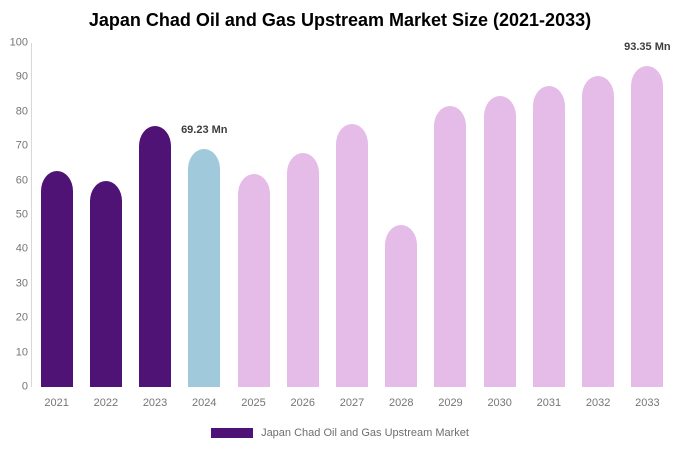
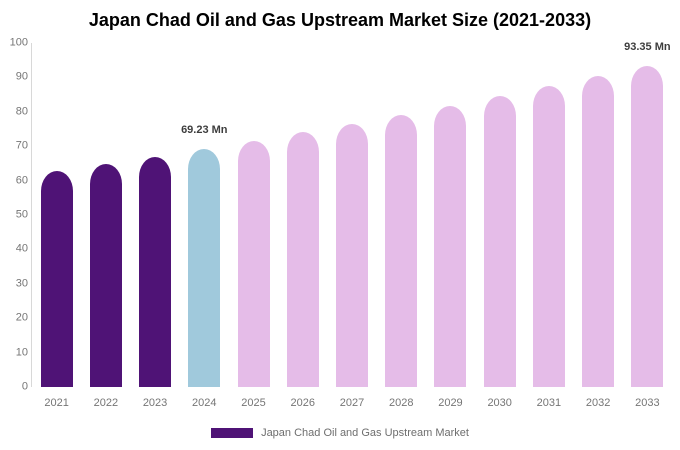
2022: 60 -> 65
2023: 76 -> 67
2025: 62 -> 72
2026: 68 -> 74
2028: 47 -> 79
